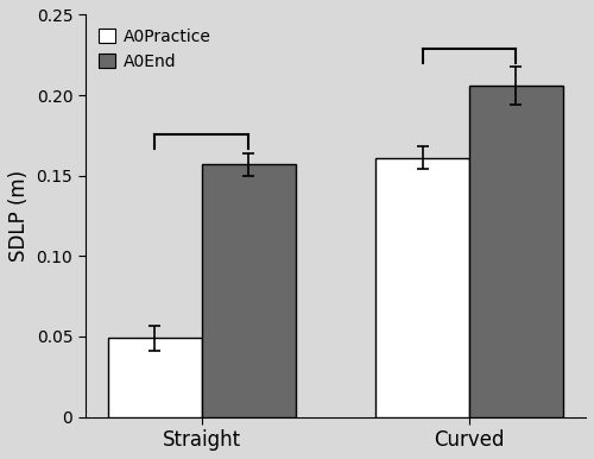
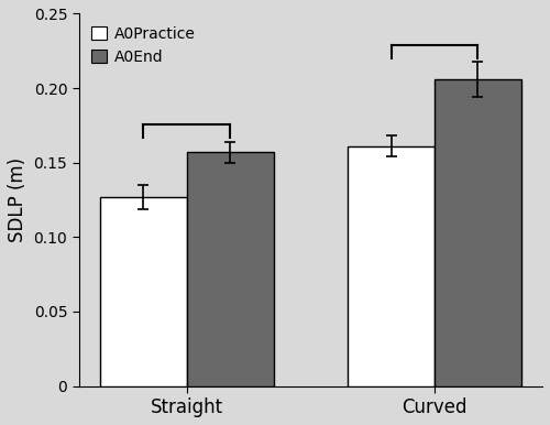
A0Practice/Straight: 0.049 -> 0.127
